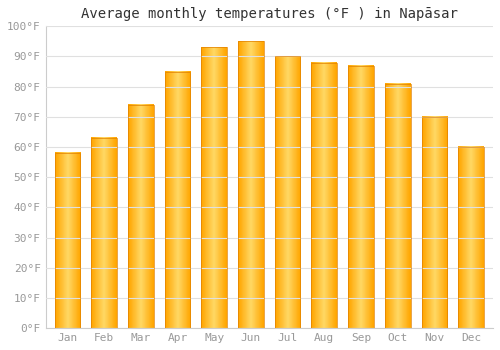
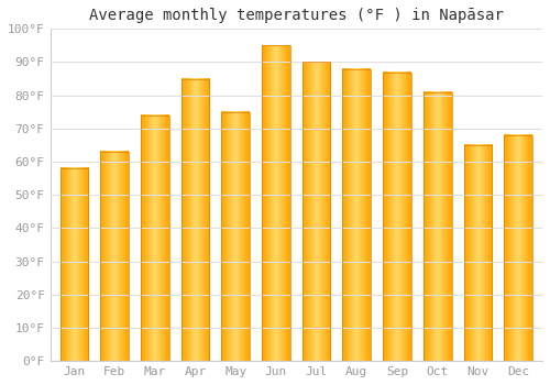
May: 93°F -> 75°F
Nov: 70°F -> 65°F
Dec: 60°F -> 68°F
